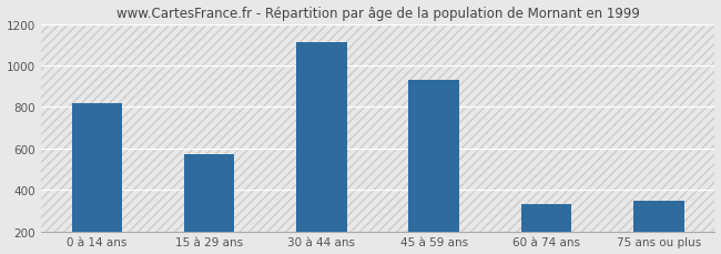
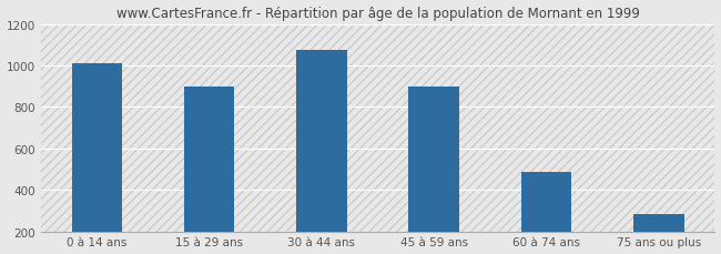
0 à 14 ans: 820 -> 1010
15 à 29 ans: 570 -> 900
30 à 44 ans: 1110 -> 1080
45 à 59 ans: 930 -> 900
60 à 74 ans: 330 -> 490
75 ans ou plus: 350 -> 280
